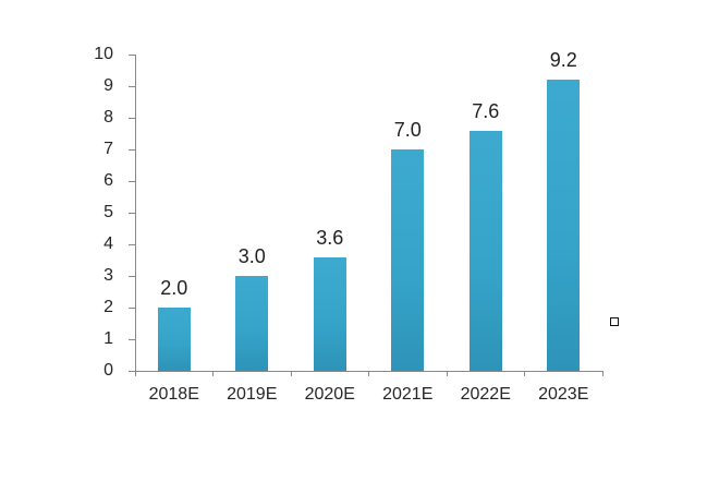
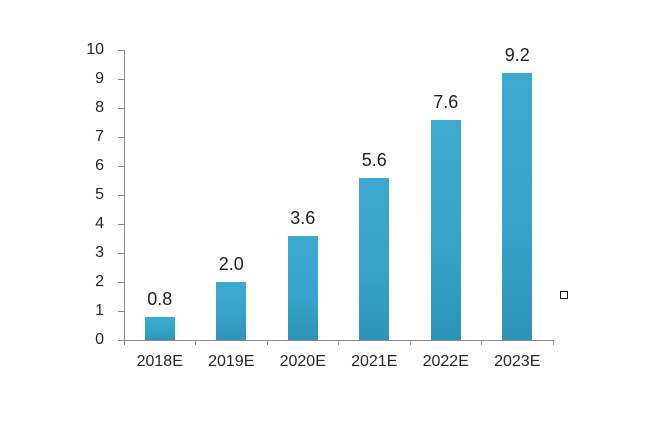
2018E: 2.0 -> 0.8
2019E: 3.0 -> 2.0
2021E: 7.0 -> 5.6
